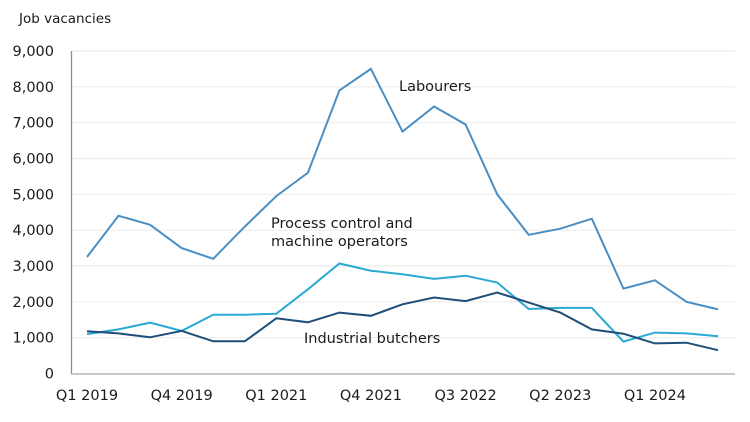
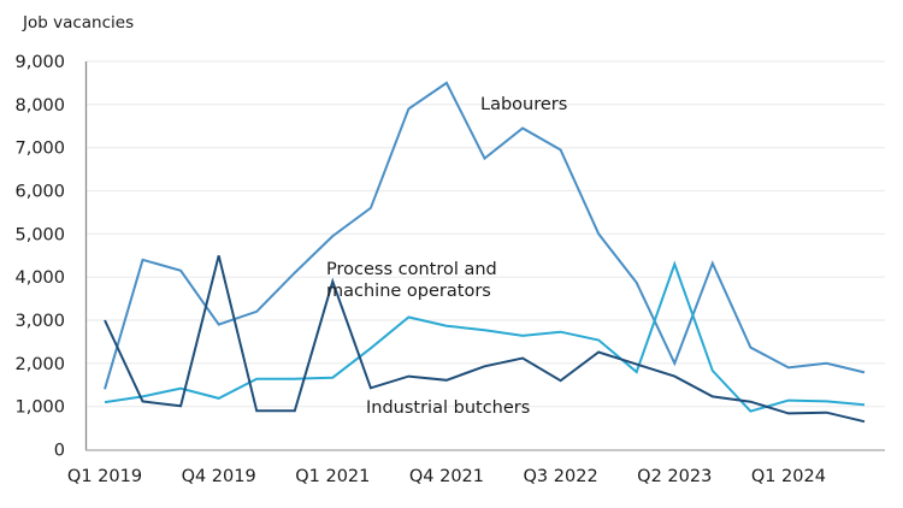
Labourers/Q1 2019: 3200 -> 1400
Industrial butchers/Q1 2019: 1200 -> 3000
Labourers/Q4 2019: 3500 -> 2900
Industrial butchers/Q4 2019: 1200 -> 4500
Industrial butchers/Q1 2021: 1500 -> 3900
Industrial butchers/Q3 2022: 2000 -> 1600
Labourers/Q2 2023: 4000 -> 2000
Process control and machine operators/Q2 2023: 1800 -> 4300
Labourers/Q1 2024: 2600 -> 1900
